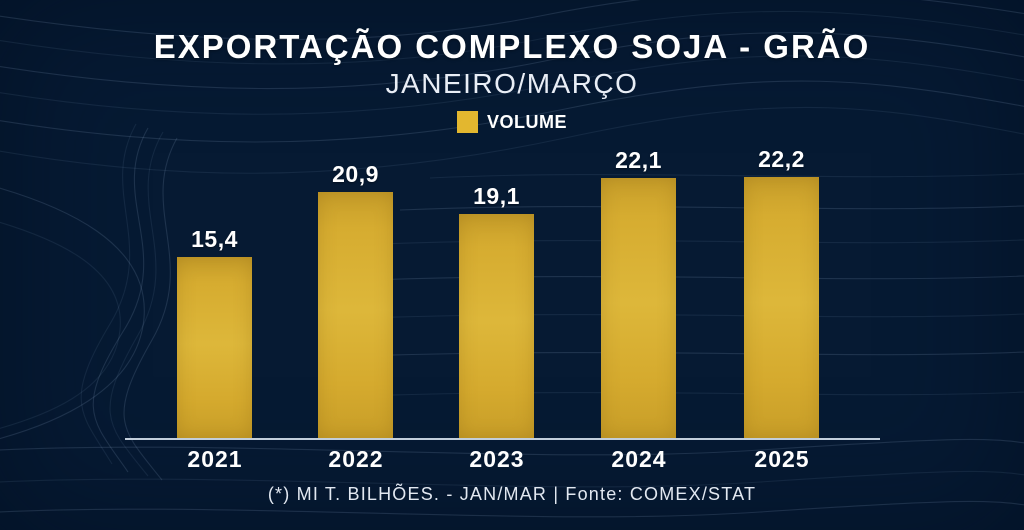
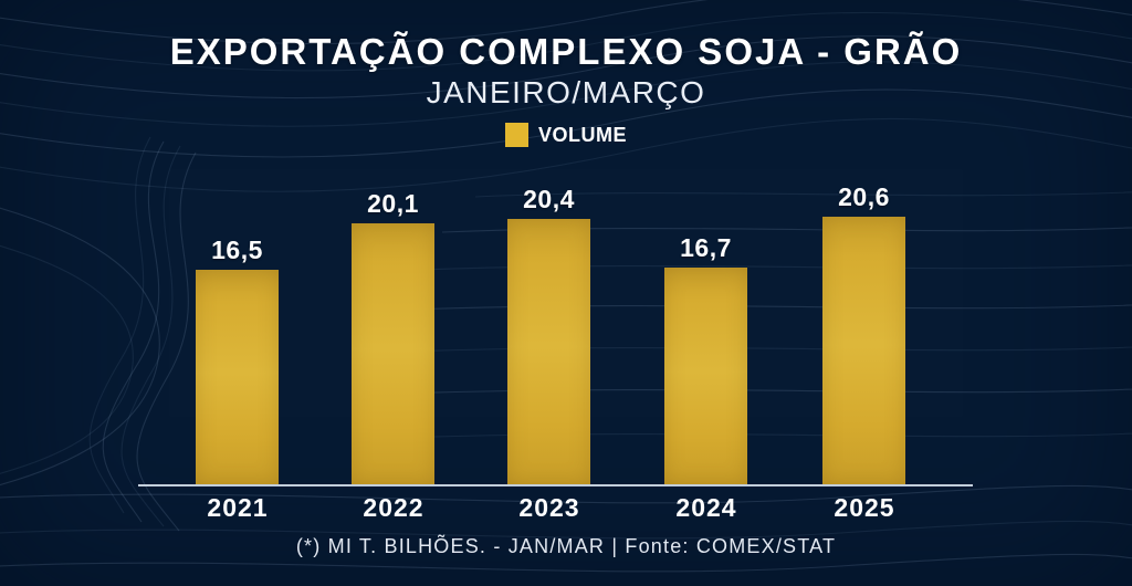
2021: 15,4 -> 16,5
2022: 20,9 -> 20,1
2023: 19,1 -> 20,4
2024: 22,1 -> 16,7
2025: 22,2 -> 20,6
